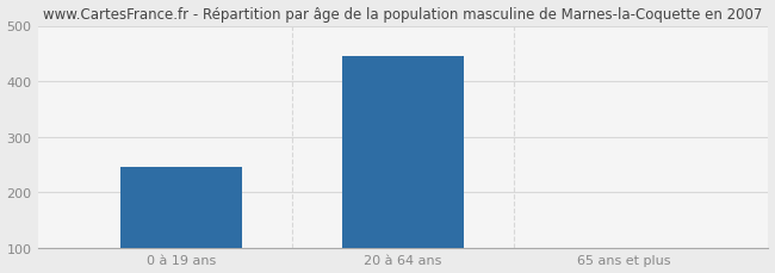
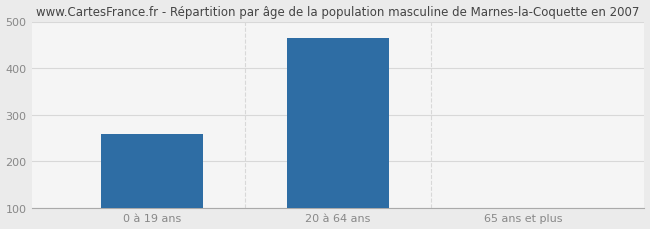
0 à 19 ans: 245 -> 258
20 à 64 ans: 445 -> 465
